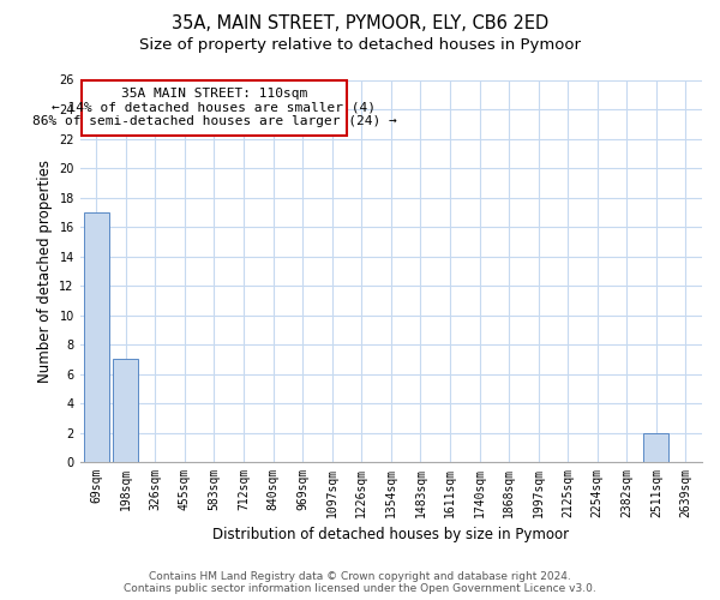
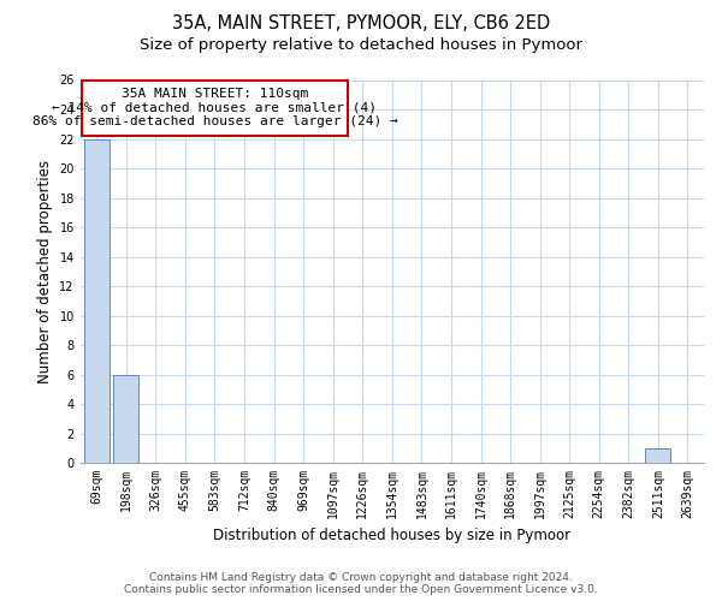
69sqm: 17 -> 22
198sqm: 7 -> 6
2511sqm: 2 -> 1
